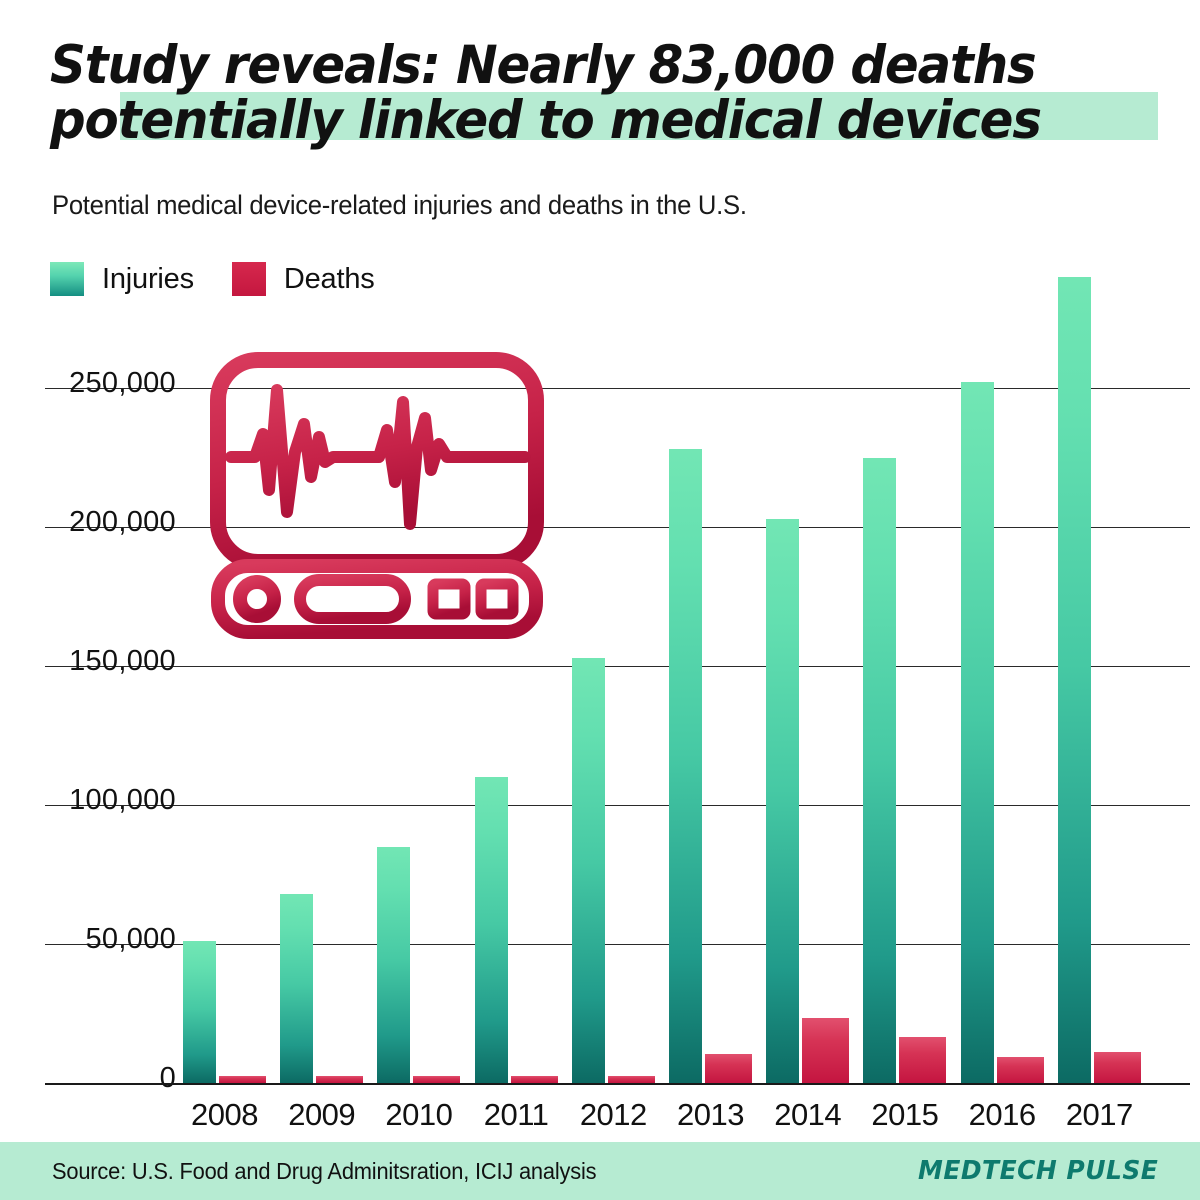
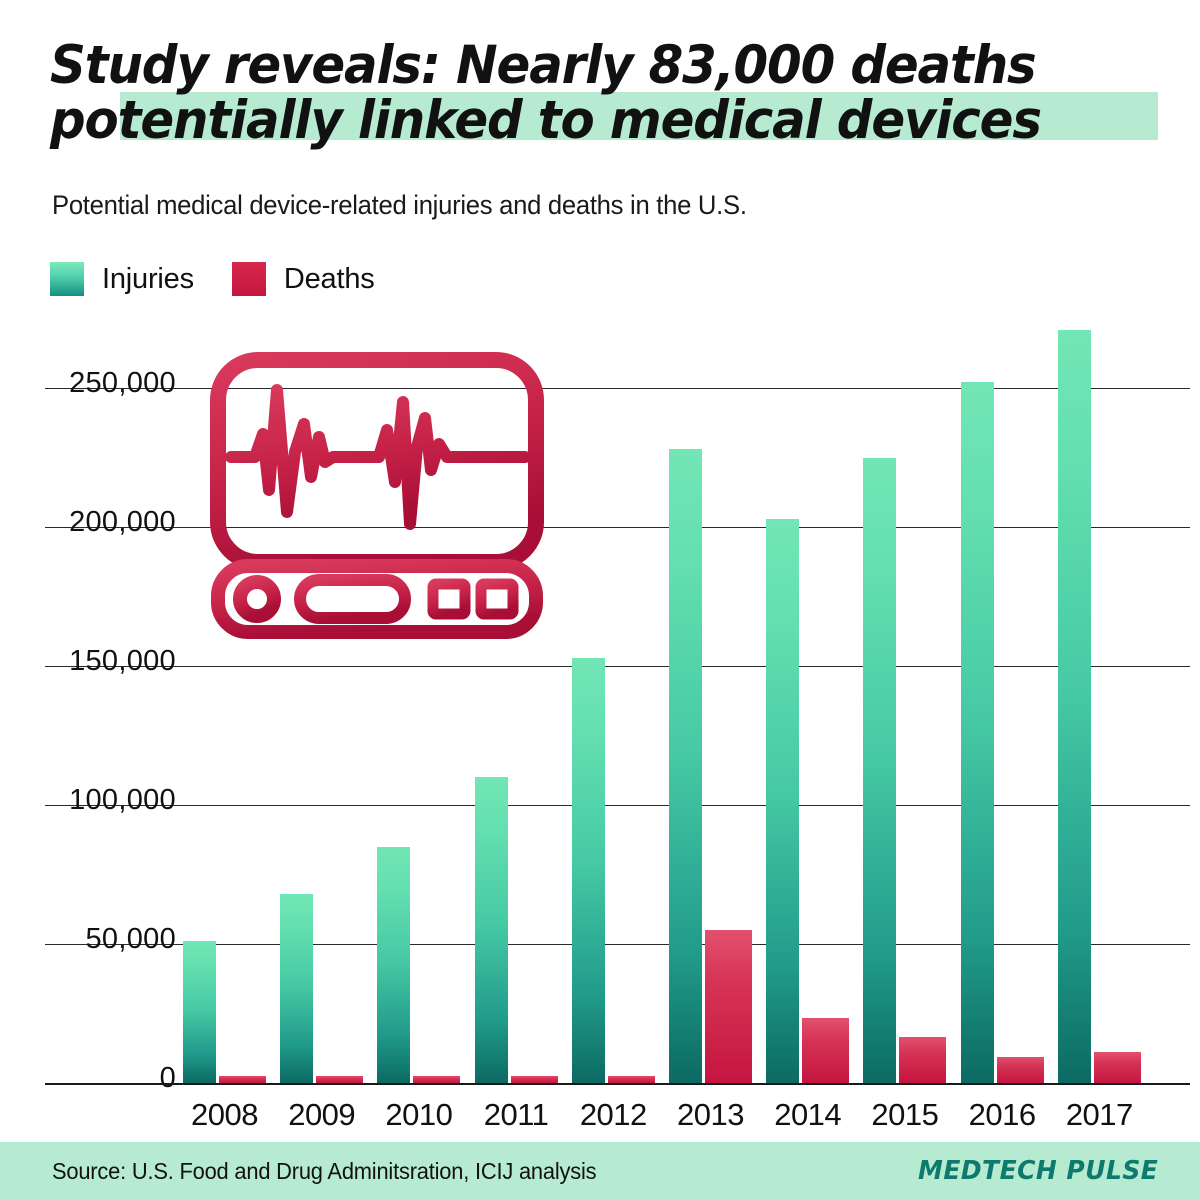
Deaths/2013: 10000 -> 55000
Injuries/2017: 290000 -> 271000
